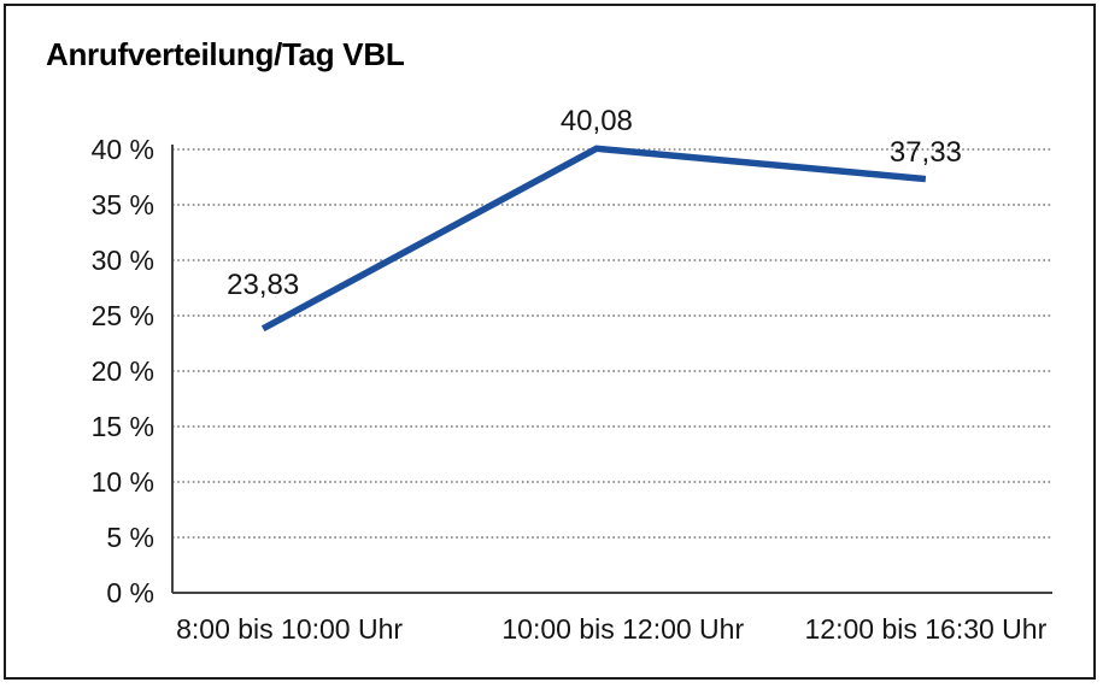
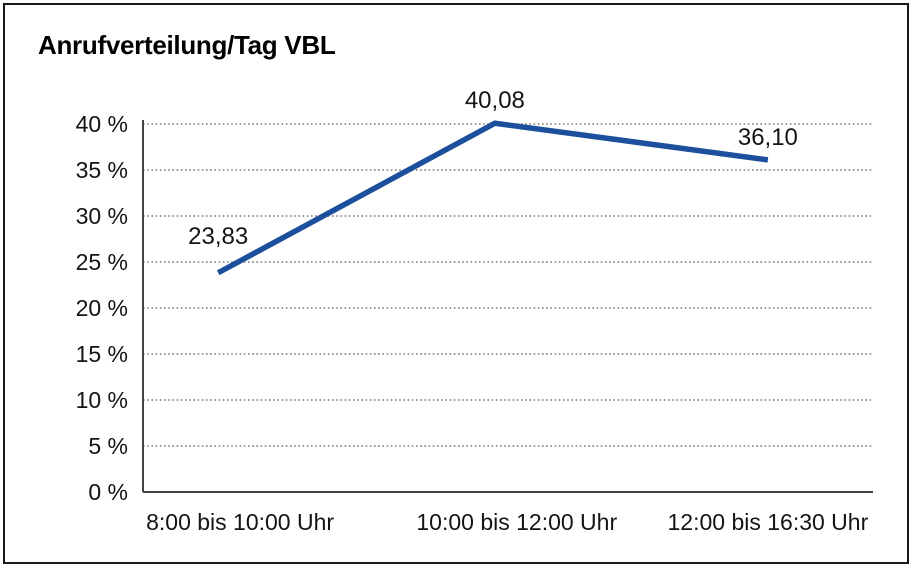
12:00 bis 16:30 Uhr: 37,33 -> 36,10
